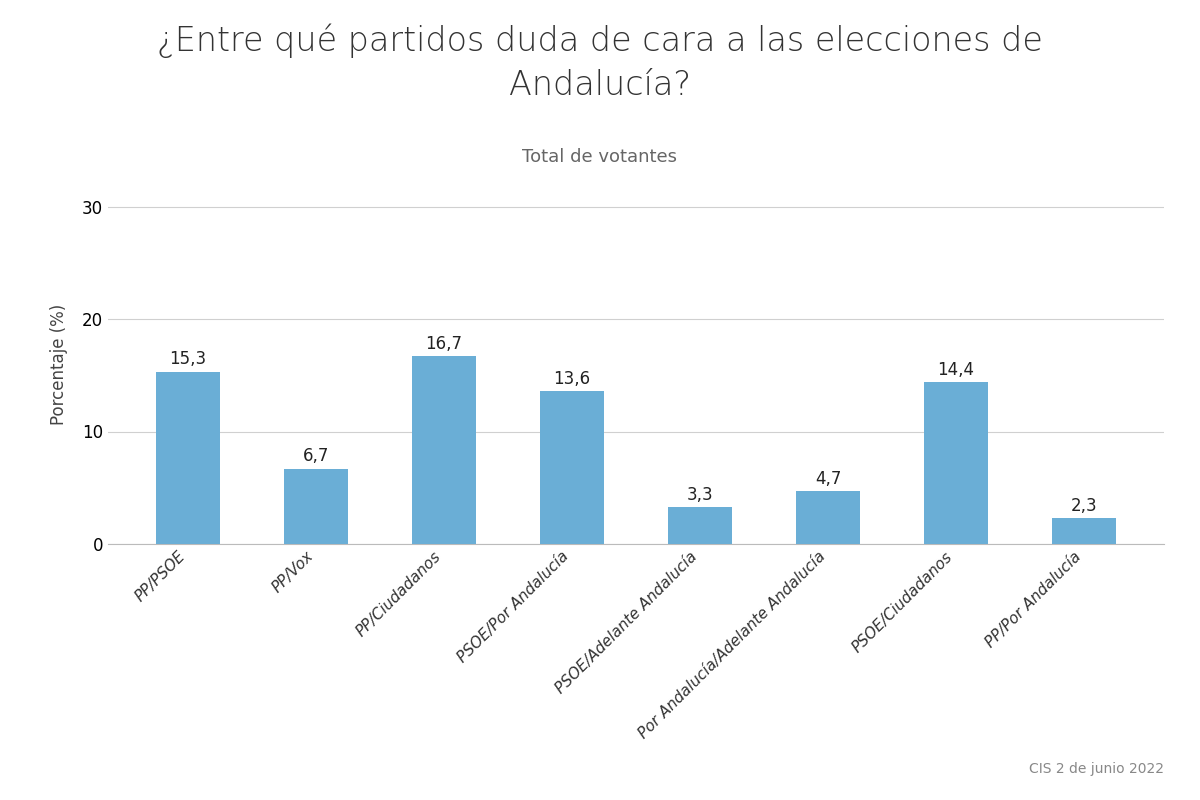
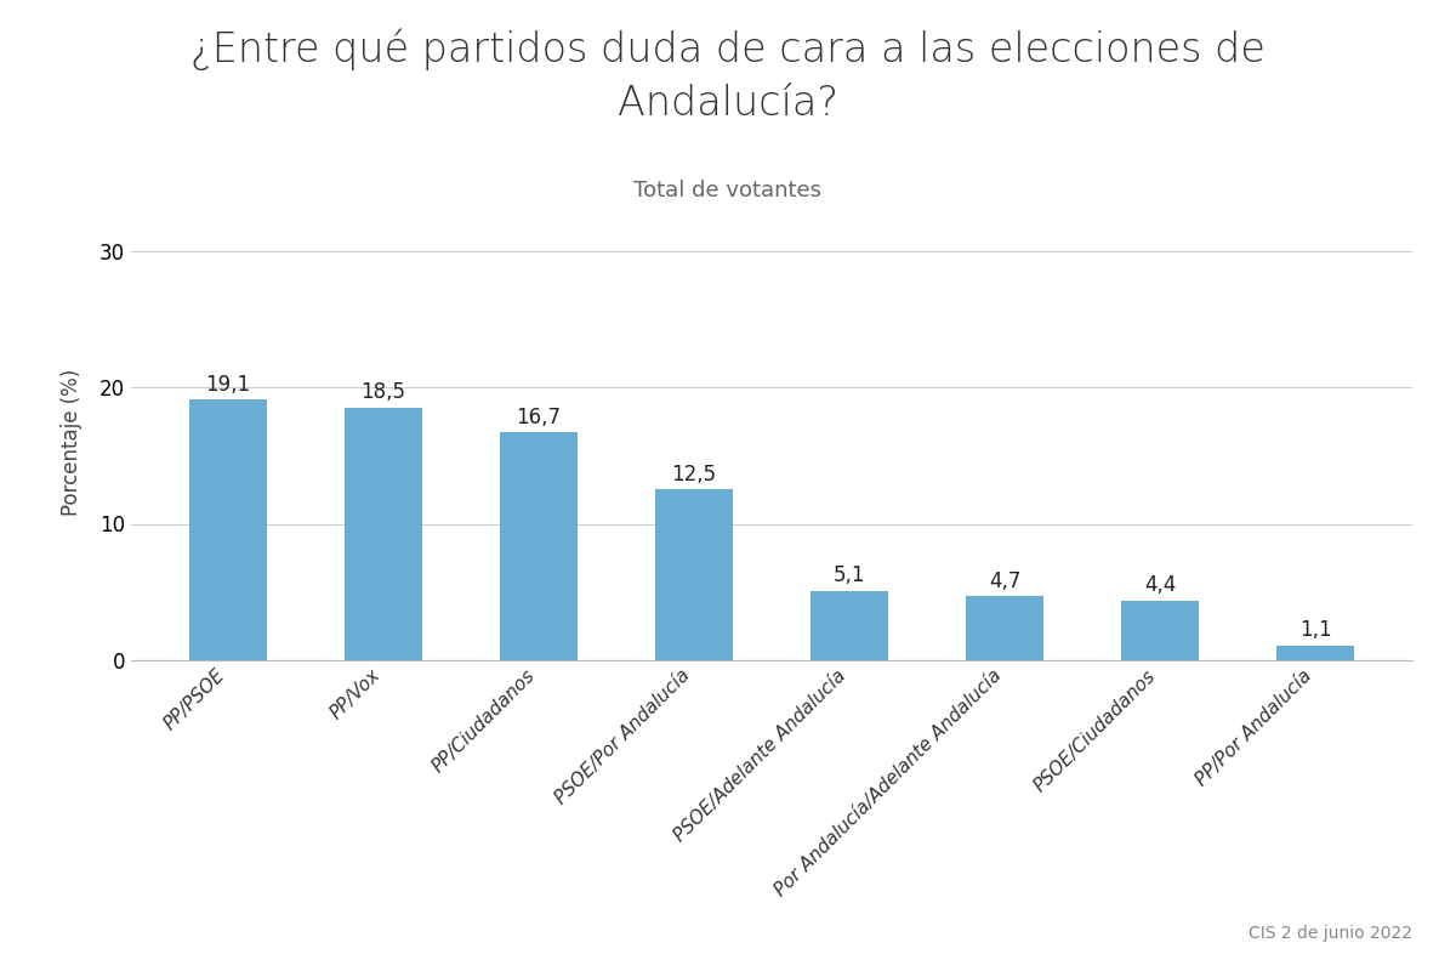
PP/PSOE: 15,3 -> 19,1
PP/Vox: 6,7 -> 18,5
PSOE/Por Andalucía: 13,6 -> 12,5
PSOE/Adelante Andalucía: 3,3 -> 5,1
PSOE/Ciudadanos: 14,4 -> 4,4
PP/Por Andalucía: 2,3 -> 1,1
